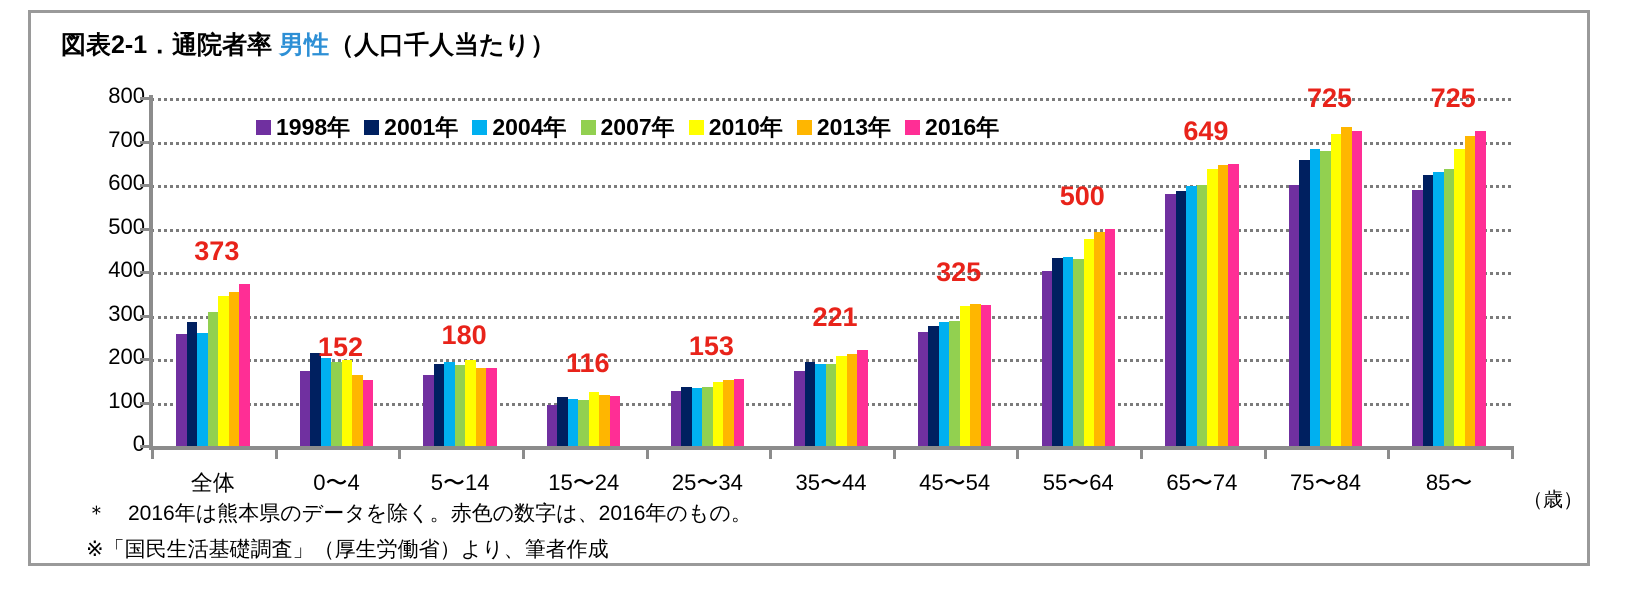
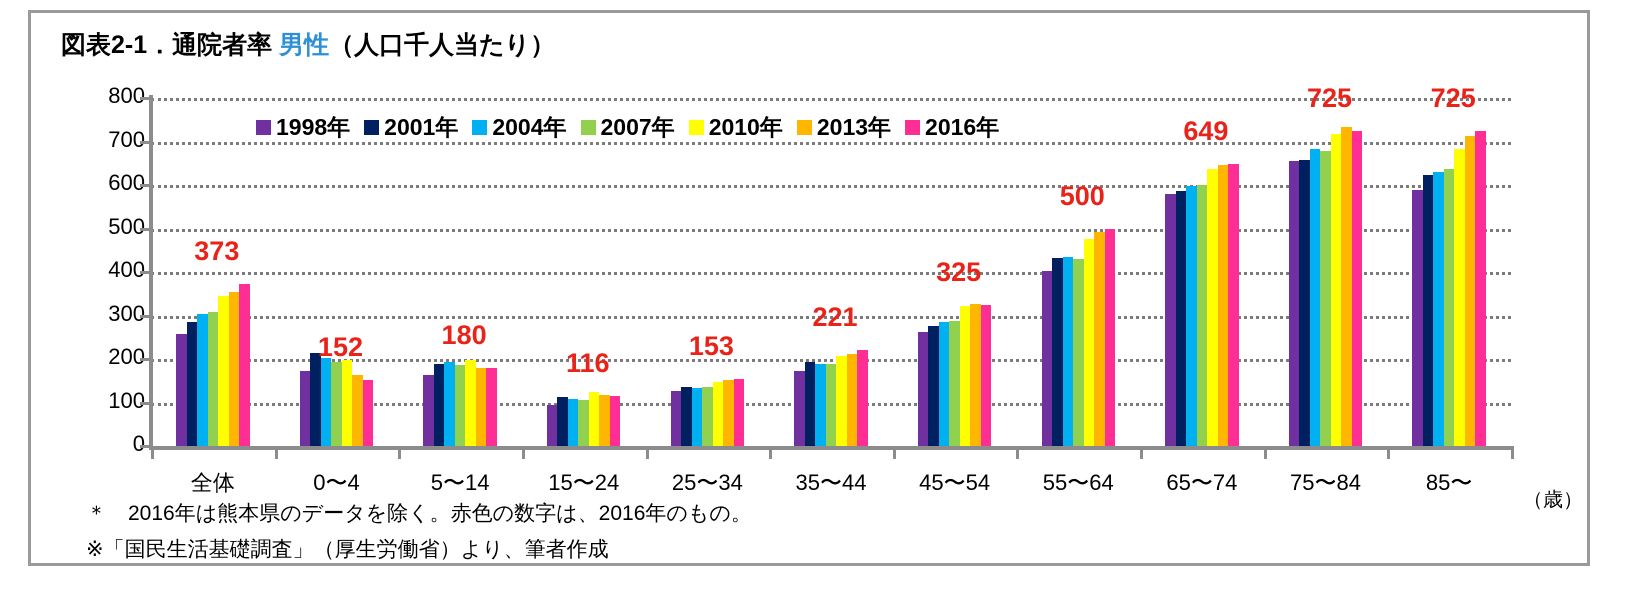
2004年/全体: 260 -> 300
1998年/75〜84: 600 -> 660
